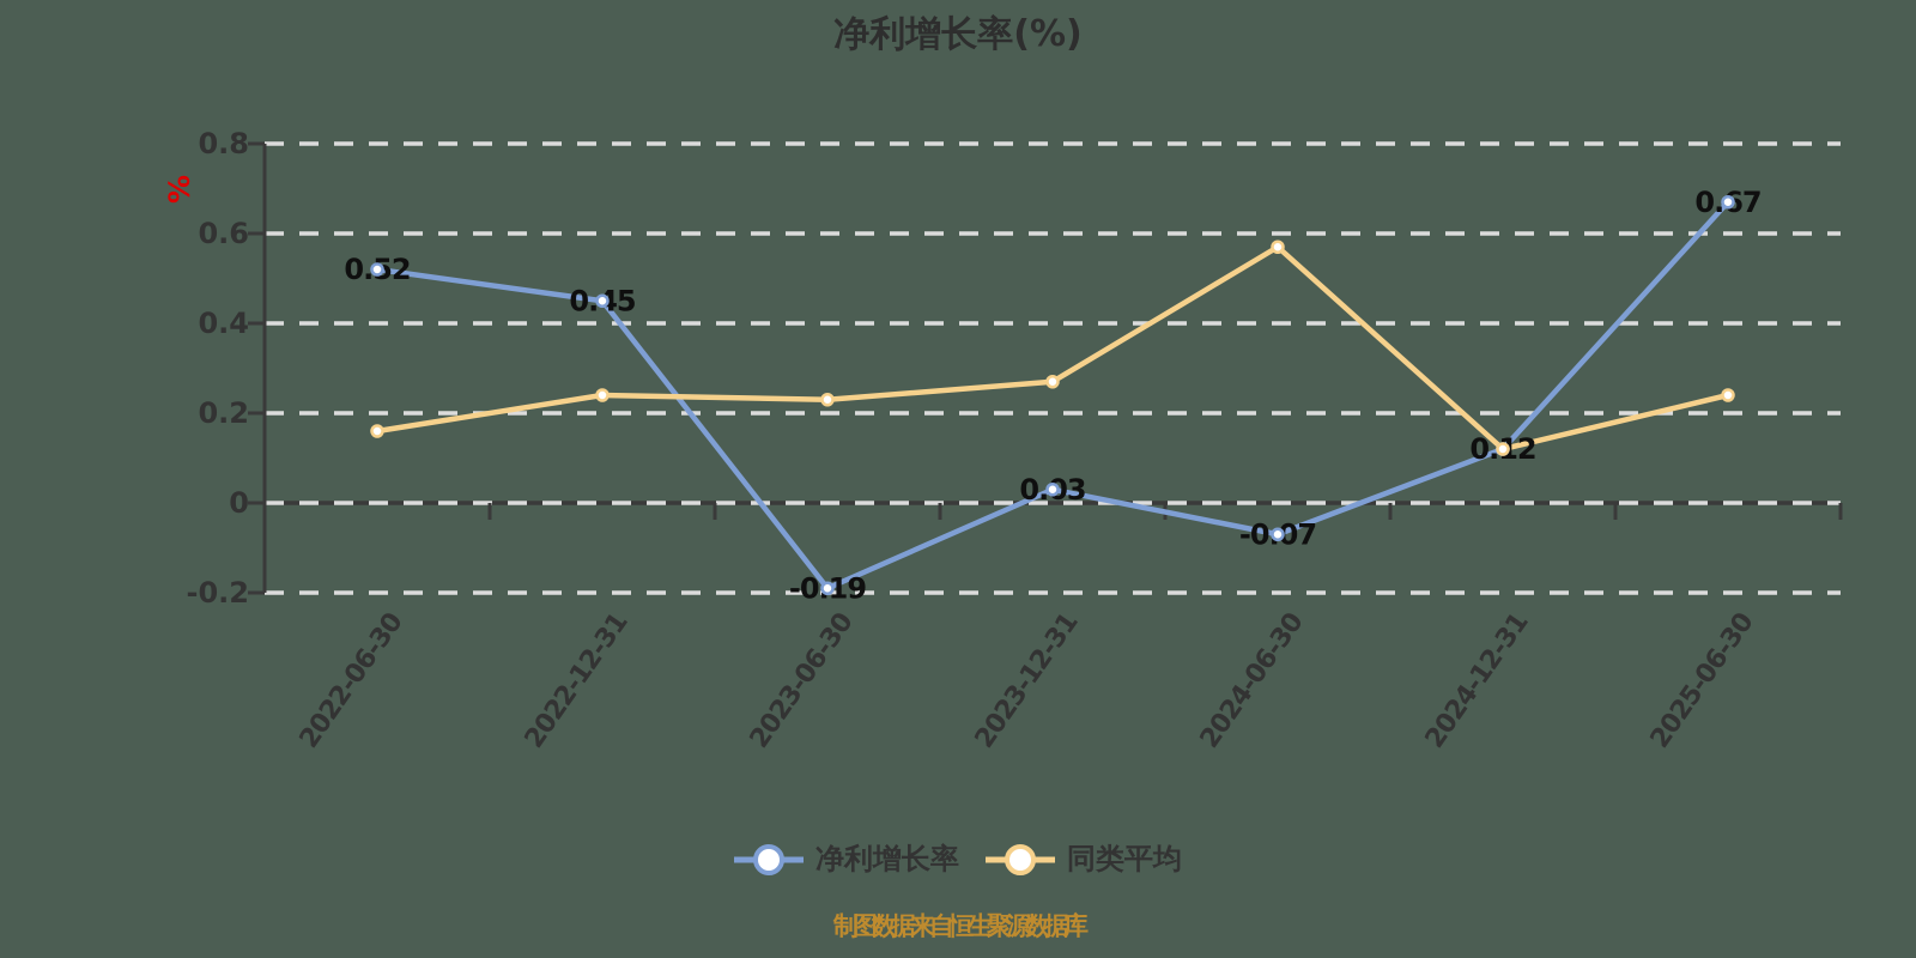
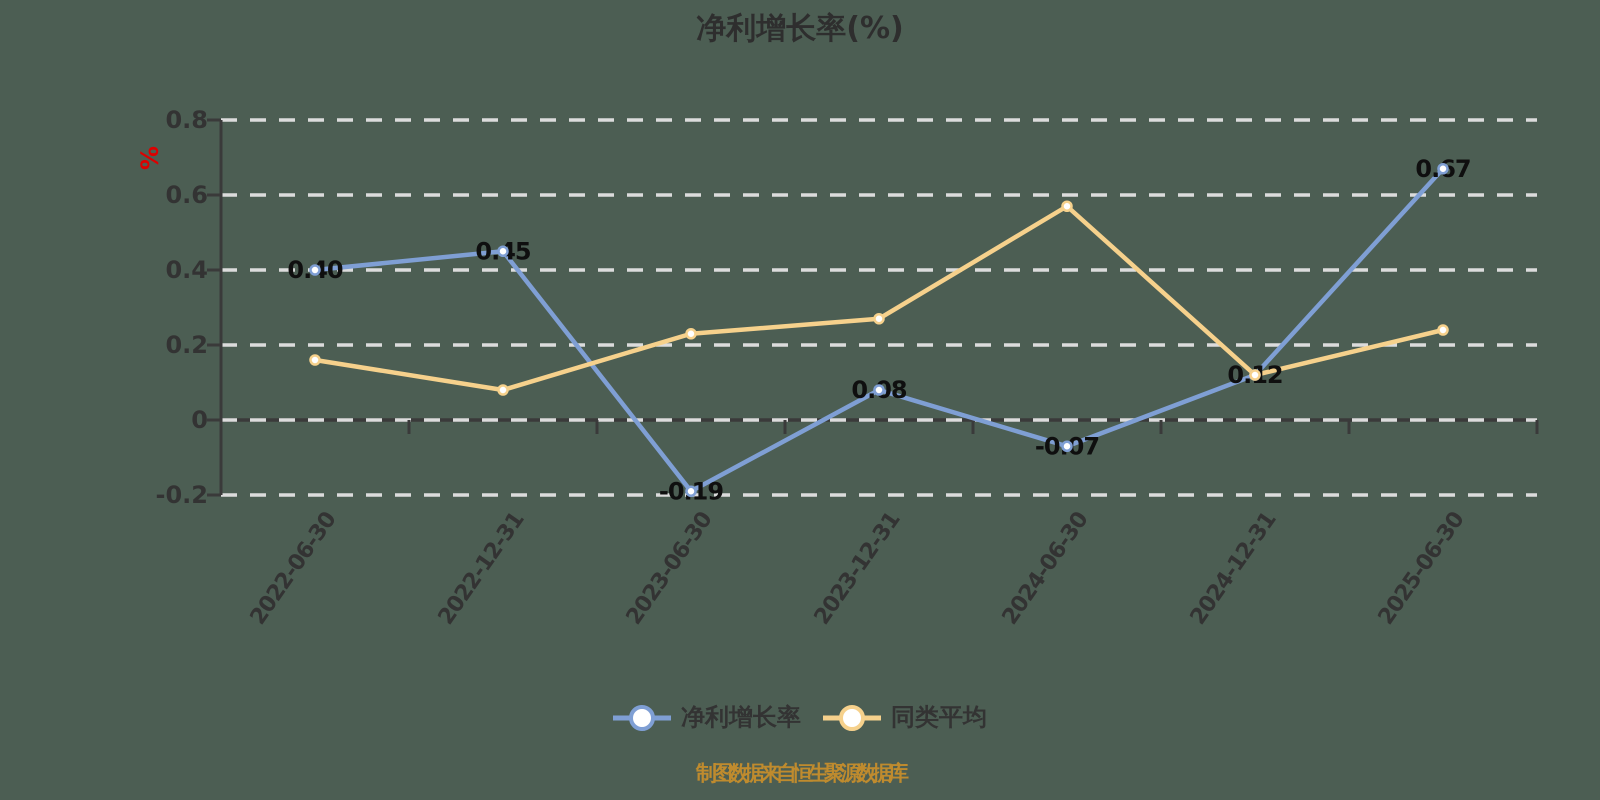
净利增长率/2022-06-30: 0.52 -> 0.40
同类平均/2022-12-31: 0.24 -> 0.08
净利增长率/2023-12-31: 0.03 -> 0.08
